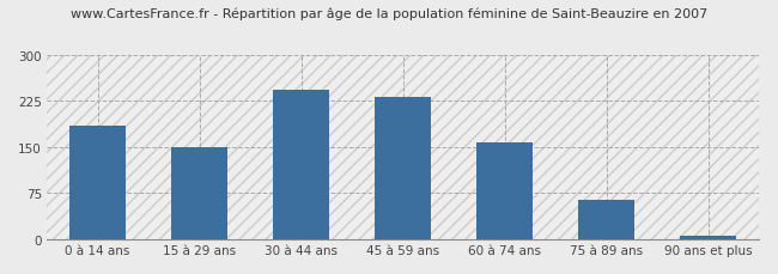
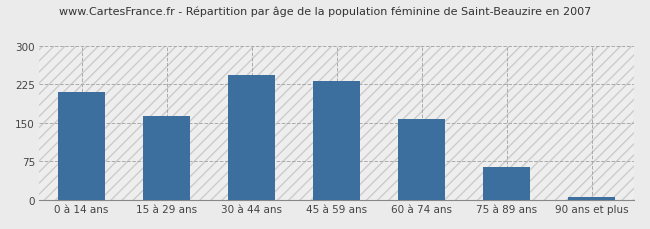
0 à 14 ans: 185 -> 210
15 à 29 ans: 150 -> 164
